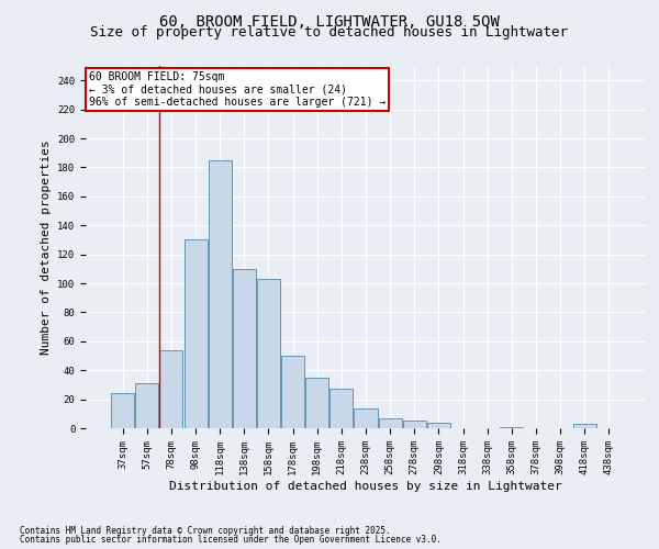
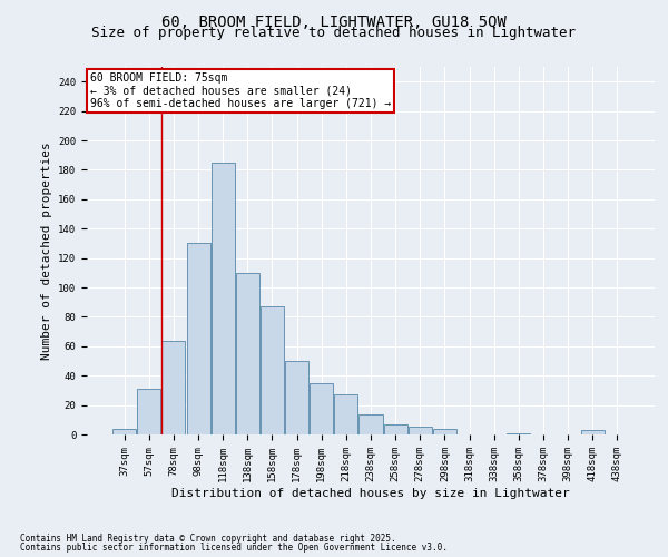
37sqm: 24 -> 4
78sqm: 54 -> 64
158sqm: 103 -> 87
